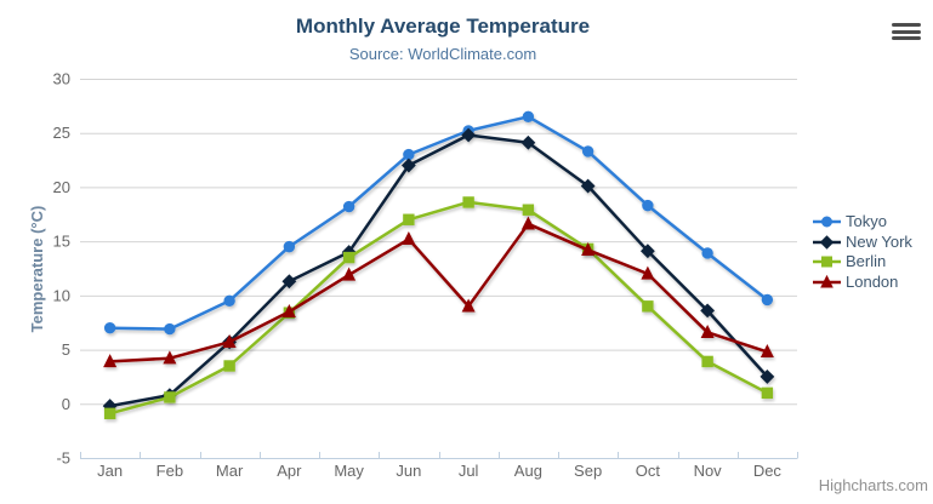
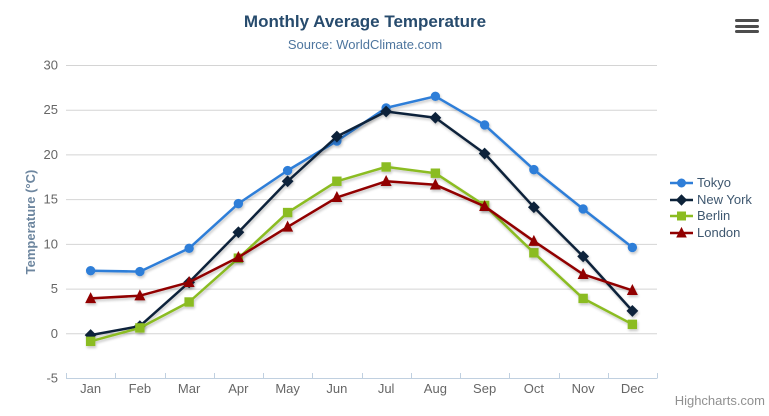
New York/May: 14 -> 17
Tokyo/Jun: 23 -> 22
London/Jul: 9 -> 17
London/Oct: 12 -> 10
